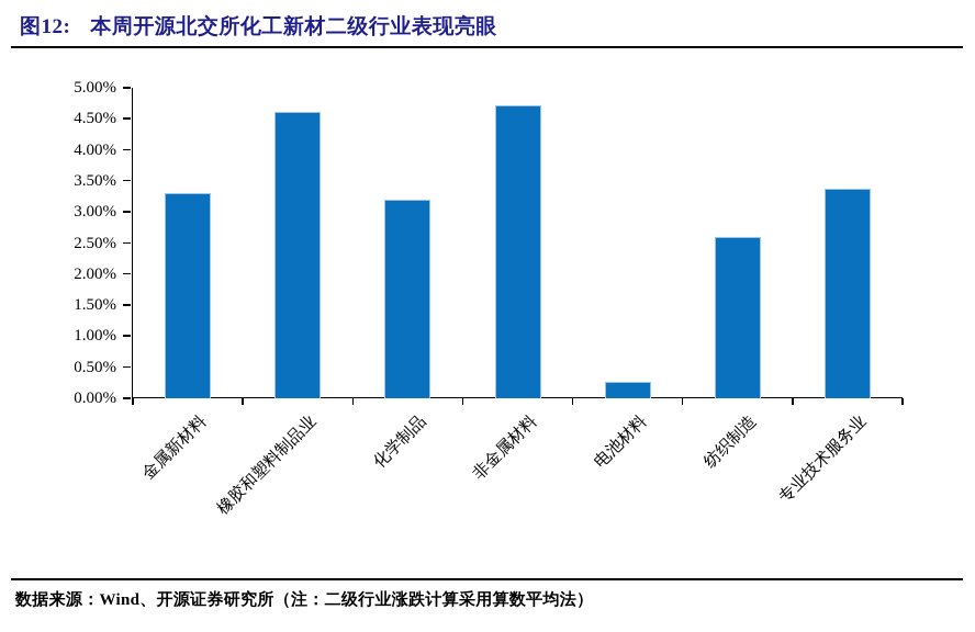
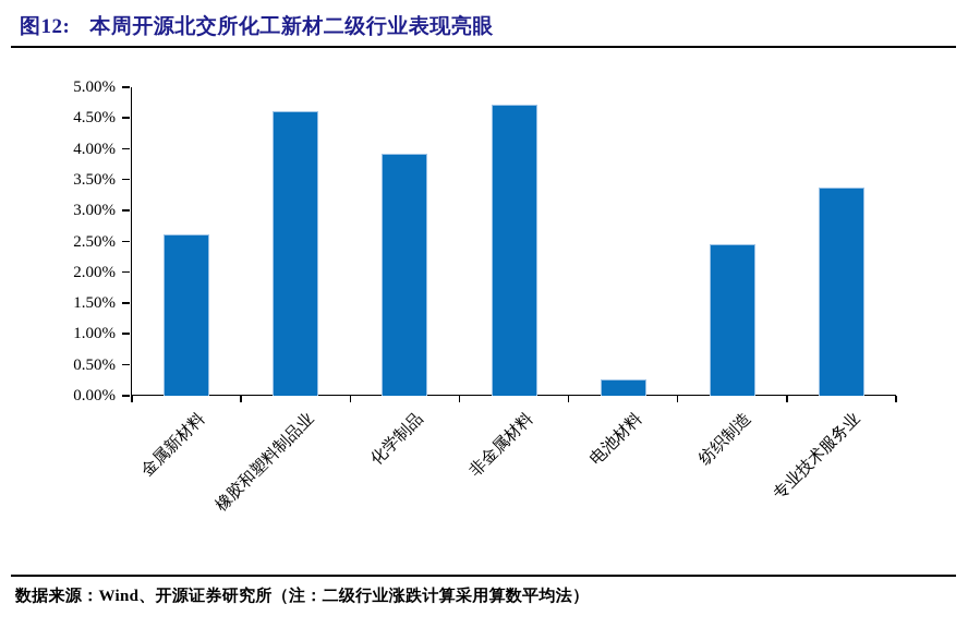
金属新材料: 3.3% -> 2.6%
化学制品: 3.2% -> 3.9%
纺织制造: 2.6% -> 2.5%
